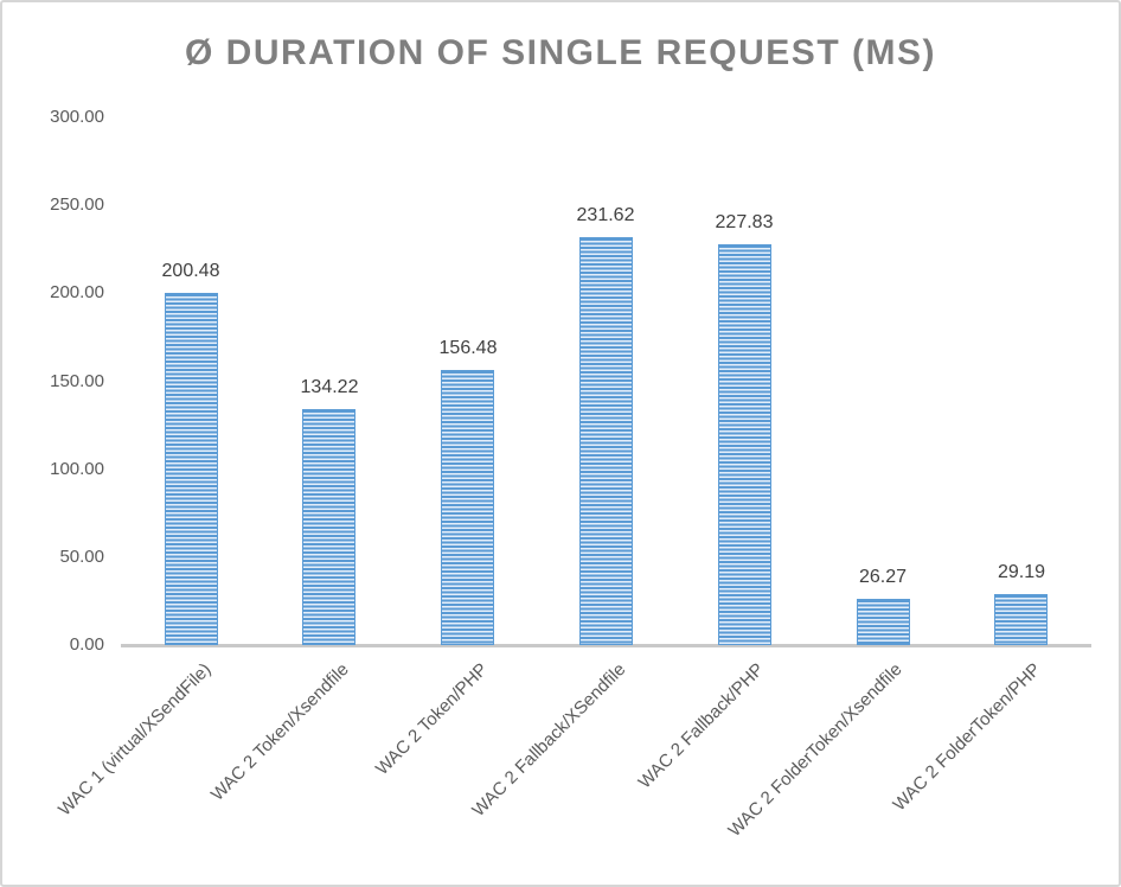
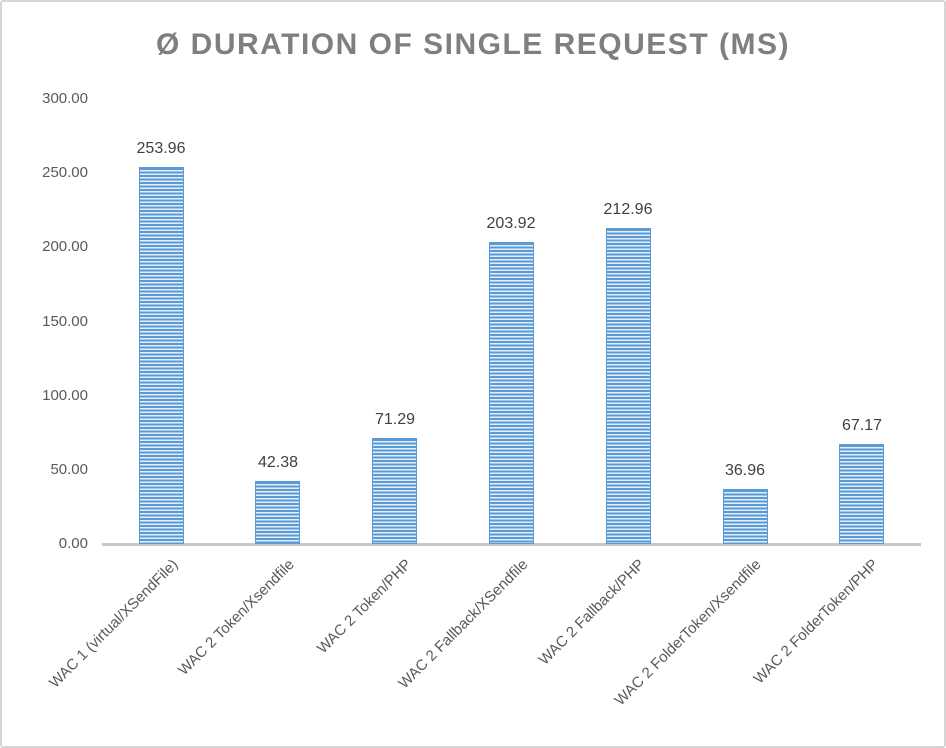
WAC 1 (virtual/XSendFile): 200.48 -> 253.96
WAC 2 Token/Xsendfile: 134.22 -> 42.38
WAC 2 Token/PHP: 156.48 -> 71.29
WAC 2 Fallback/XSendfile: 231.62 -> 203.92
WAC 2 Fallback/PHP: 227.83 -> 212.96
WAC 2 FolderToken/Xsendfile: 26.27 -> 36.96
WAC 2 FolderToken/PHP: 29.19 -> 67.17
